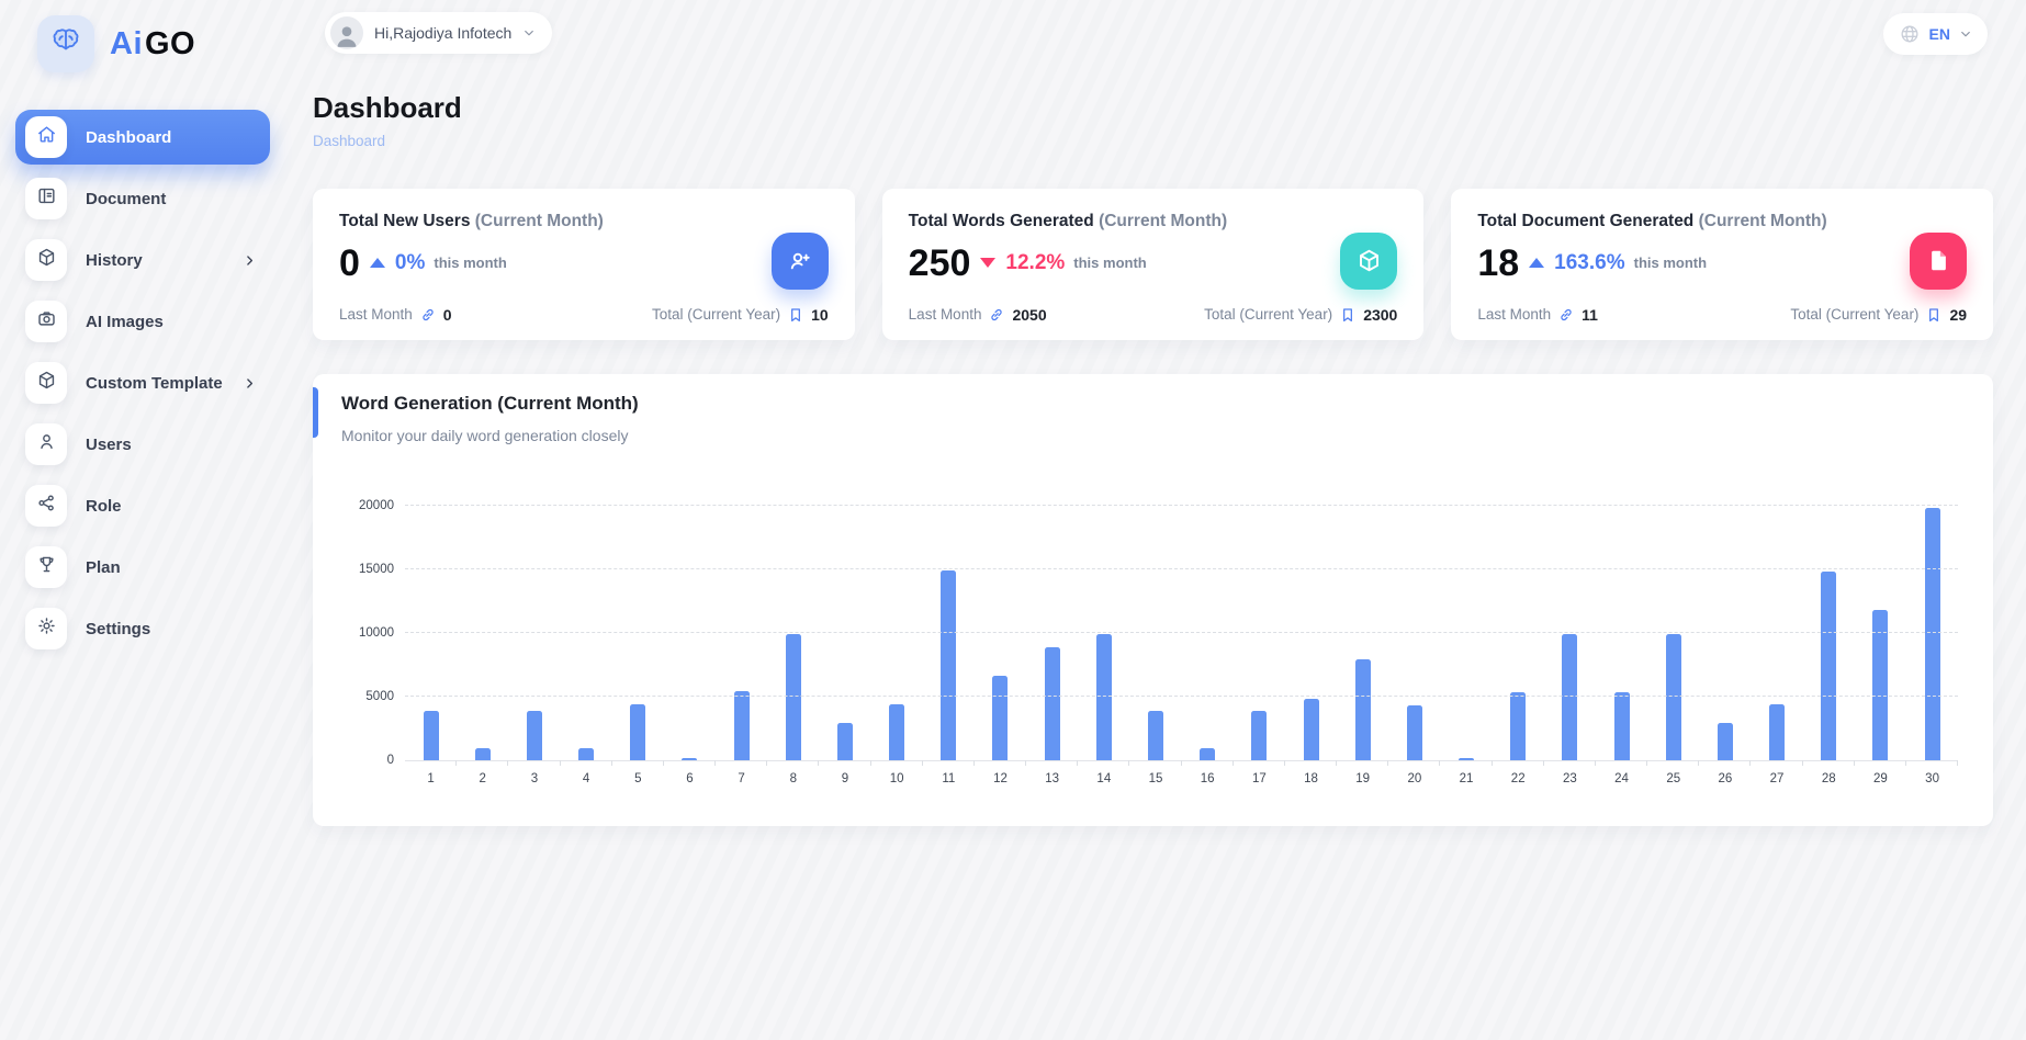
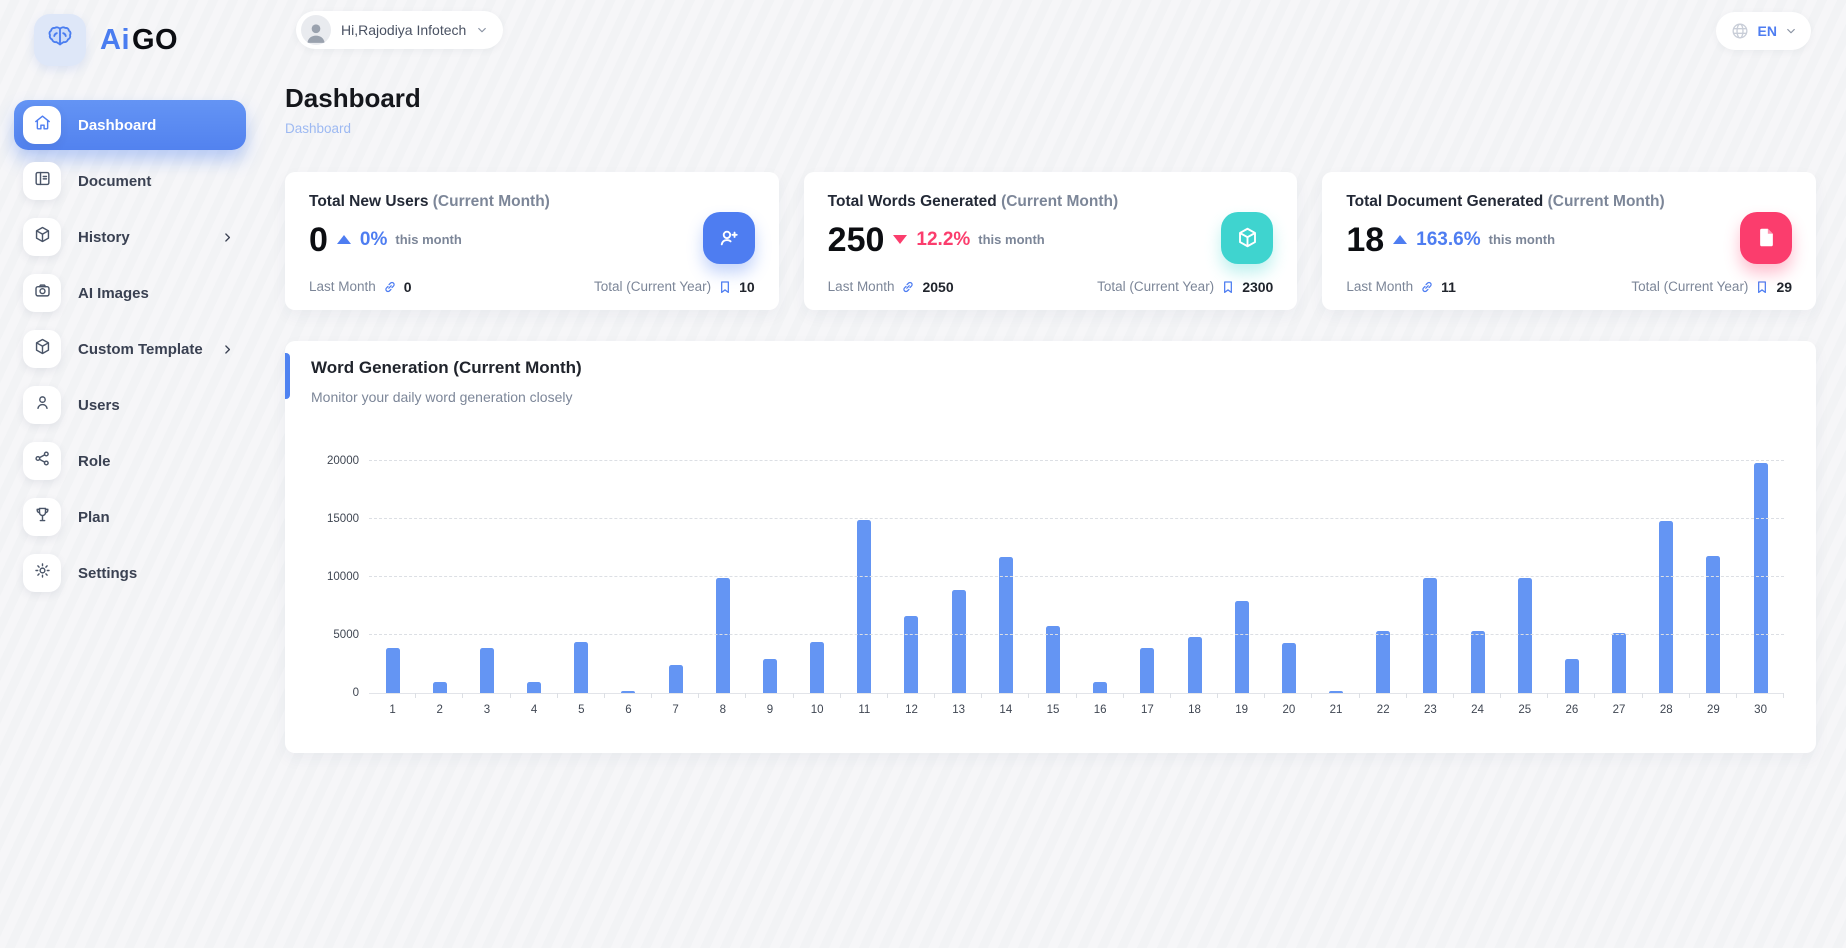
7: 5400 -> 2400
14: 9900 -> 11700
15: 3900 -> 5800
27: 4400 -> 5200
